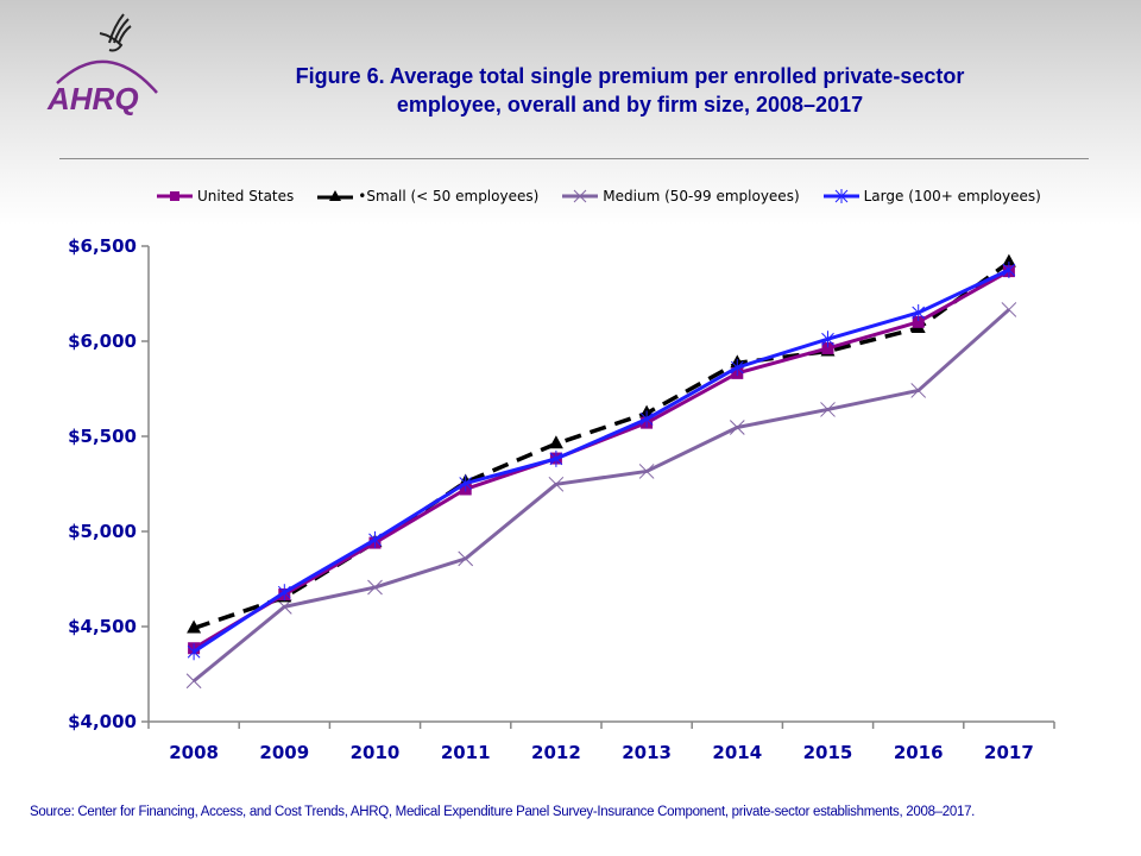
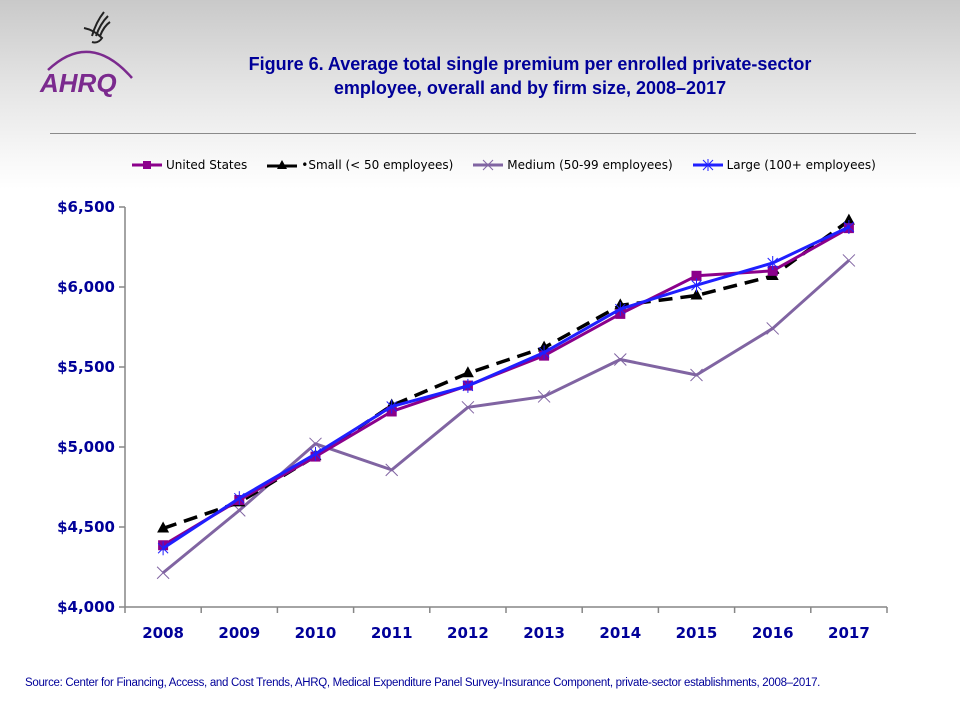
Medium (50-99 employees)/2010: $4710 -> $5020
United States/2015: $5960 -> $6070
Medium (50-99 employees)/2015: $5640 -> $5450
